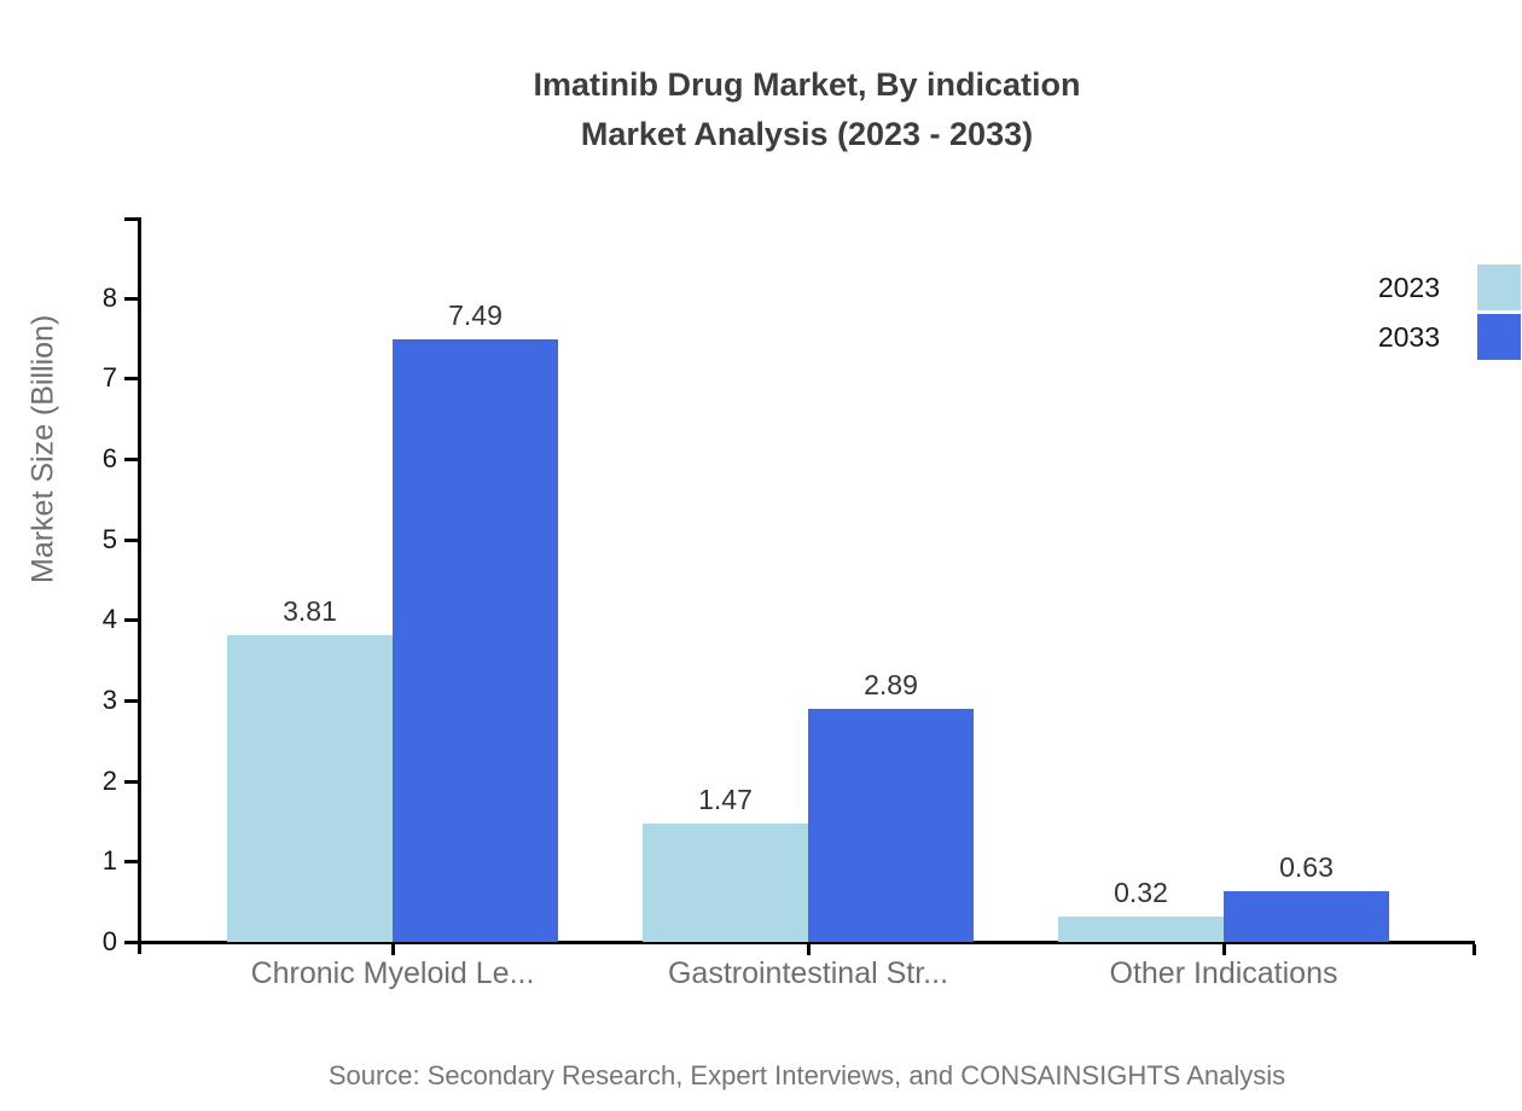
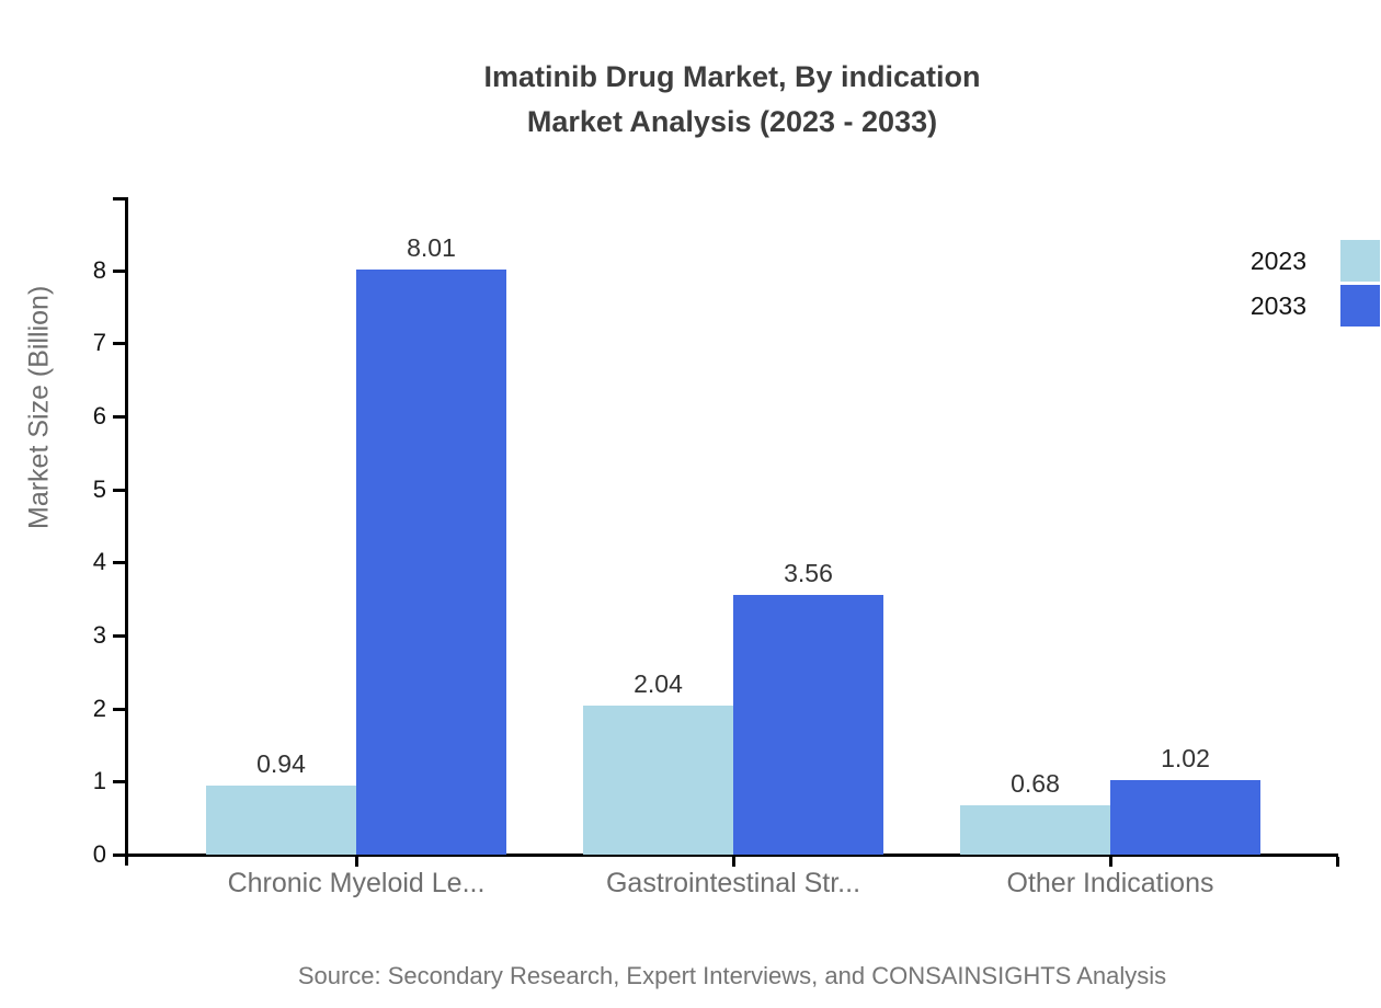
2023/Chronic Myeloid Le...: 3.81 -> 0.94
2033/Chronic Myeloid Le...: 7.49 -> 8.01
2023/Gastrointestinal Str...: 1.47 -> 2.04
2033/Gastrointestinal Str...: 2.89 -> 3.56
2023/Other Indications: 0.32 -> 0.68
2033/Other Indications: 0.63 -> 1.02
